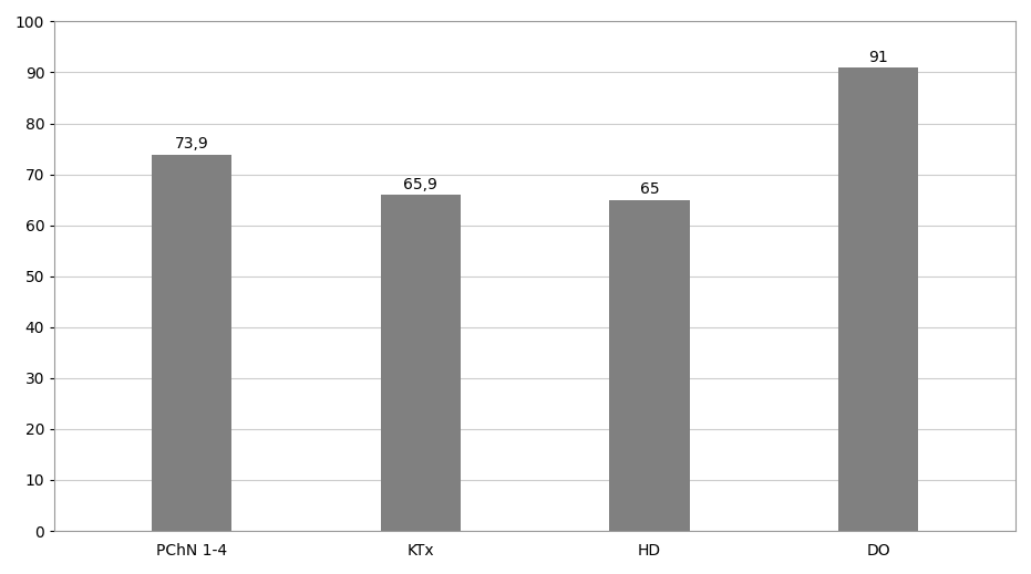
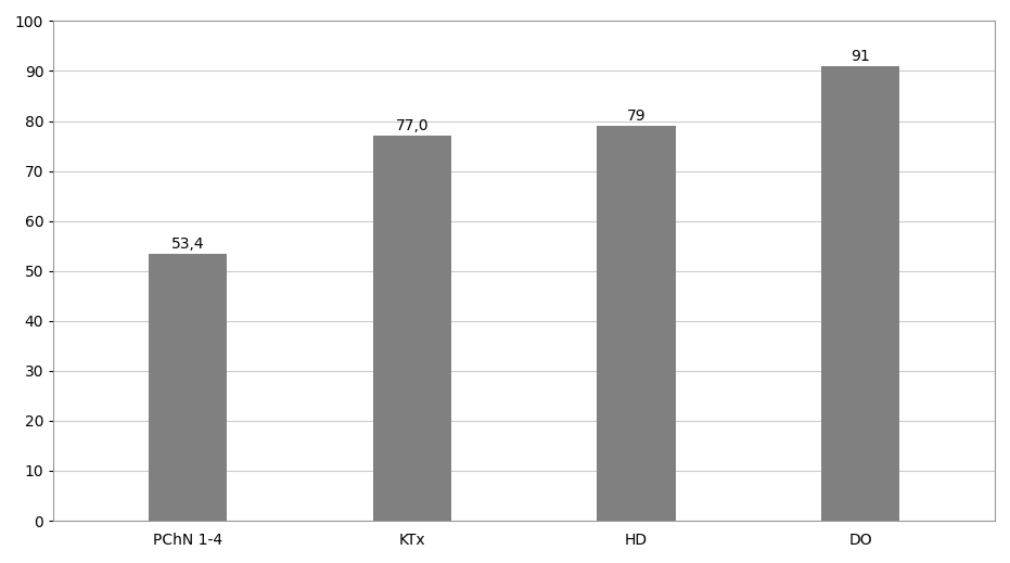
PChN 1-4: 73,9 -> 53,4
KTx: 65,9 -> 77,0
HD: 65 -> 79
